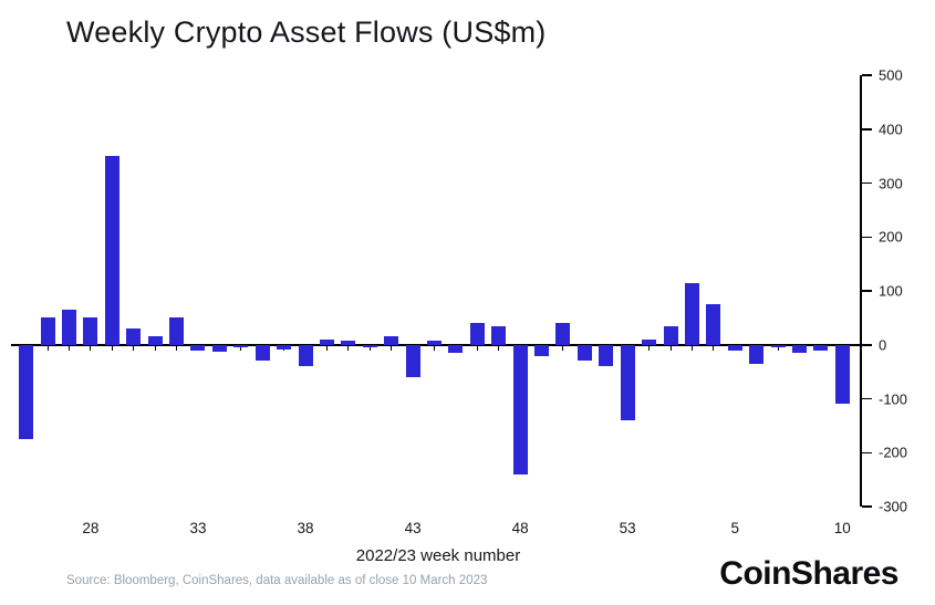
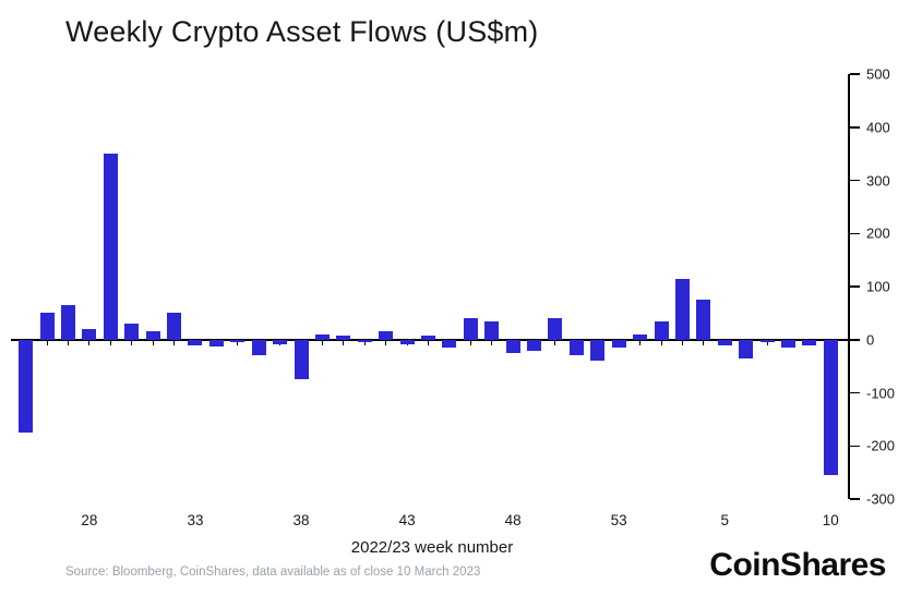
28: 50 -> 20
38: -40 -> -80
43: -60 -> -10
48: -240 -> -20
53: -140 -> -20
10: -110 -> -260
